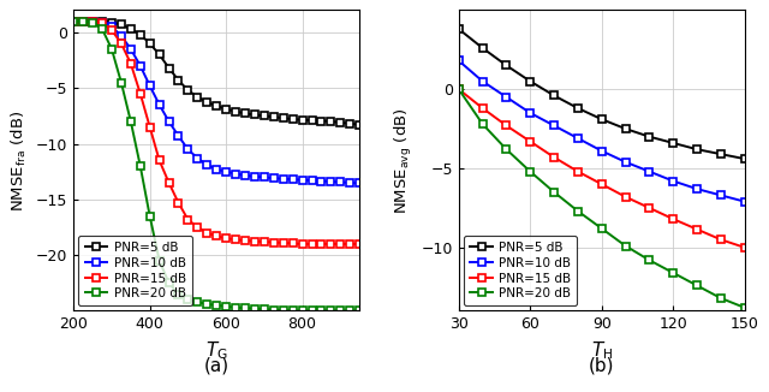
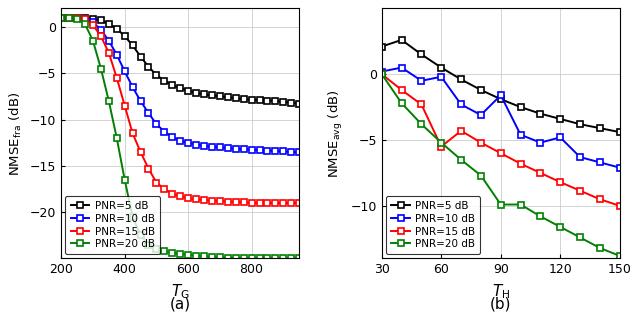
PNR=5 dB/30: 3.8 -> 2.1
PNR=10 dB/30: 1.8 -> 0.2
PNR=10 dB/60: -1.5 -> -0.2
PNR=15 dB/60: -3.3 -> -5.5
PNR=10 dB/90: -3.9 -> -1.6
PNR=20 dB/90: -8.8 -> -9.9
PNR=10 dB/120: -5.8 -> -4.8
